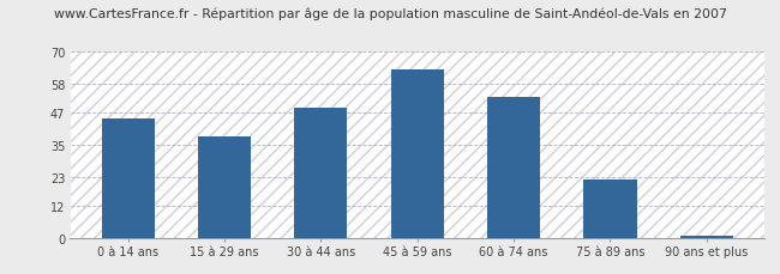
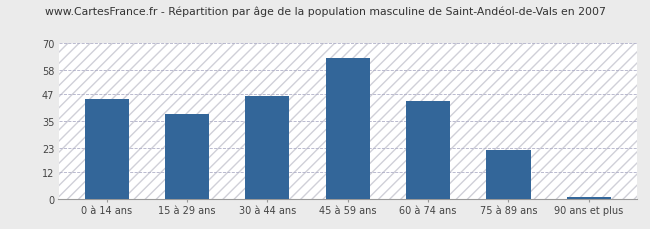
30 à 44 ans: 49 -> 46
60 à 74 ans: 53 -> 44
